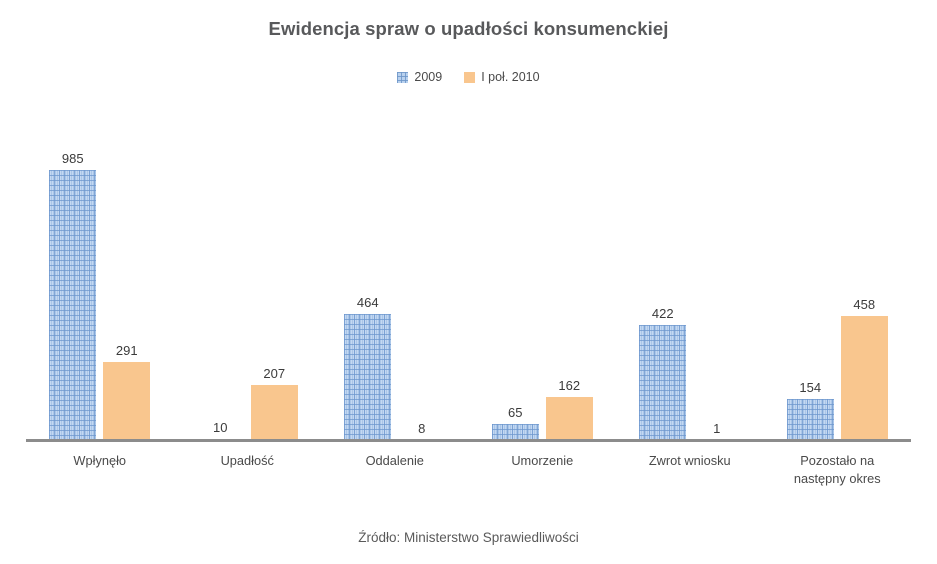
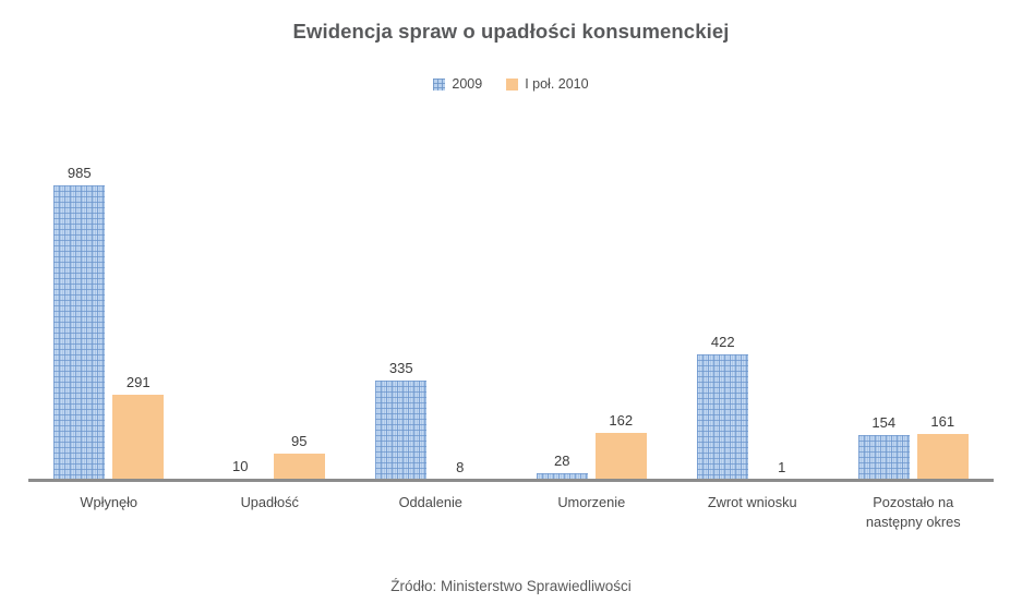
I poł. 2010/Upadłość: 207 -> 95
2009/Oddalenie: 464 -> 335
2009/Umorzenie: 65 -> 28
I poł. 2010/Pozostało na następny okres: 458 -> 161
